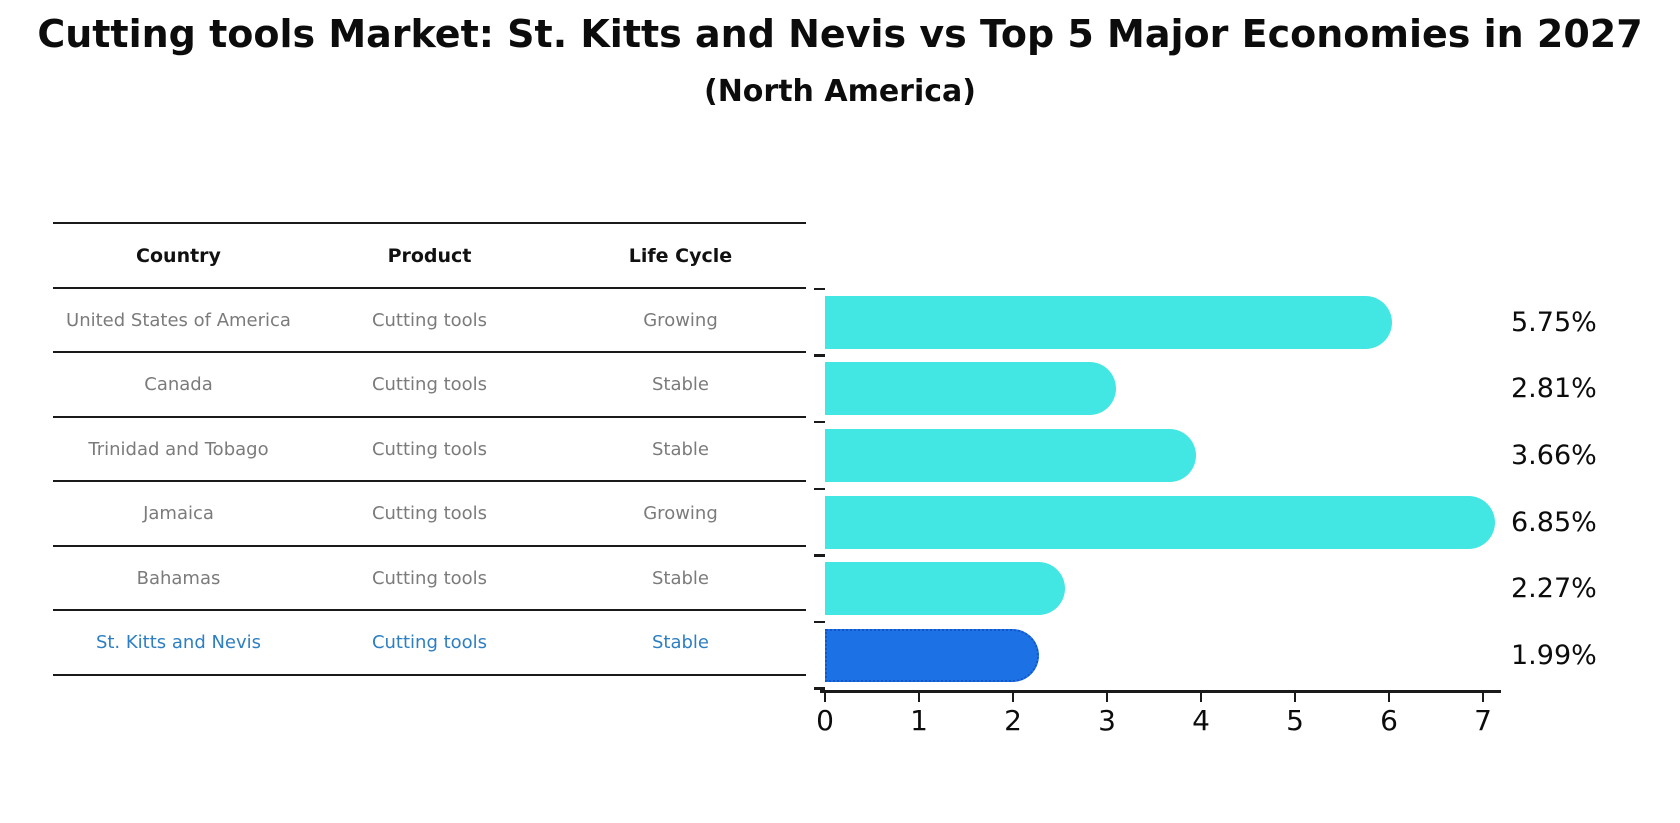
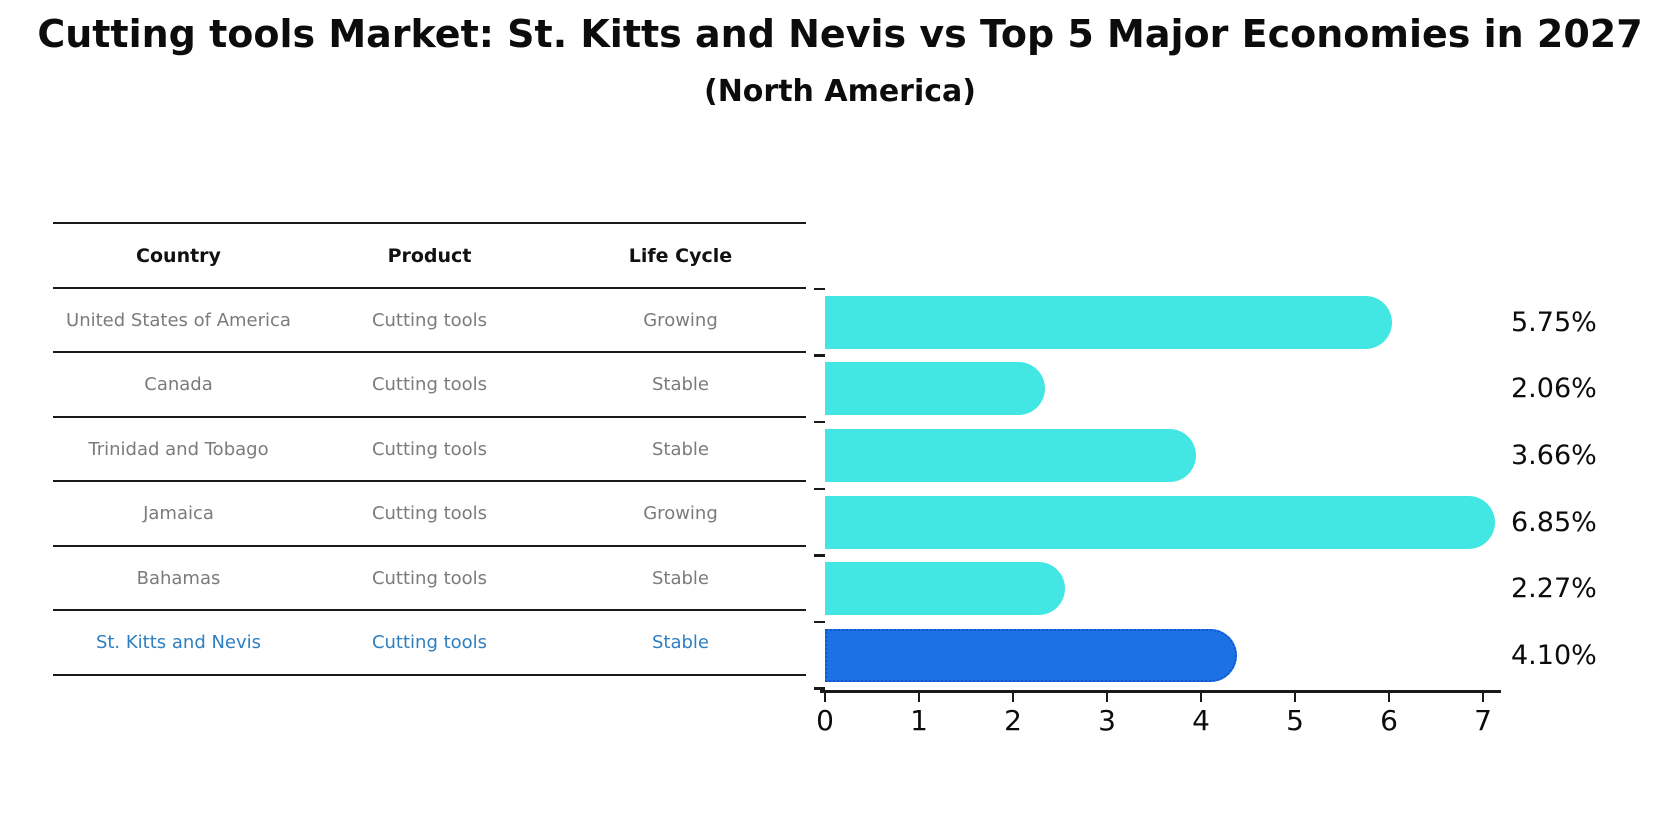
Canada: 2.81% -> 2.06%
St. Kitts and Nevis: 1.99% -> 4.10%
